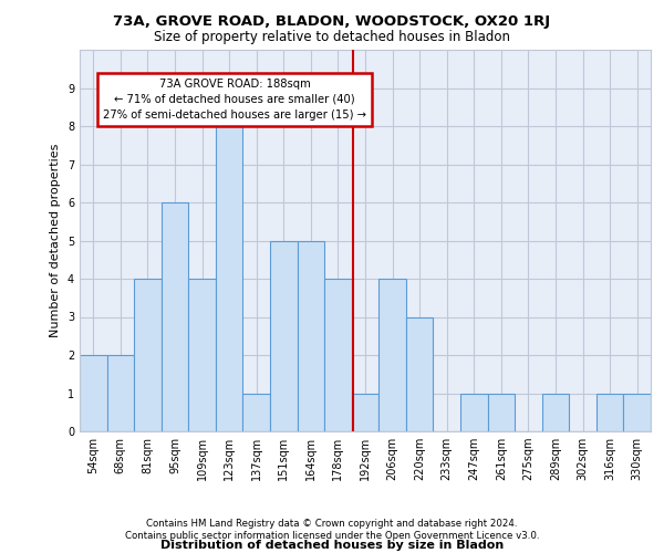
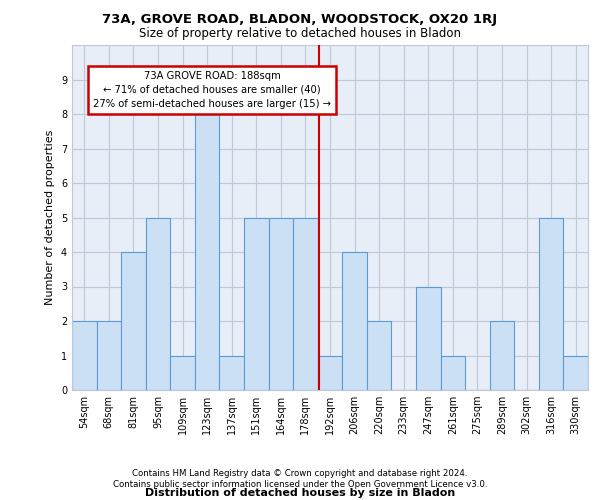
95sqm: 6 -> 5
109sqm: 4 -> 1
178sqm: 4 -> 5
220sqm: 3 -> 2
247sqm: 1 -> 3
289sqm: 1 -> 2
316sqm: 1 -> 5
